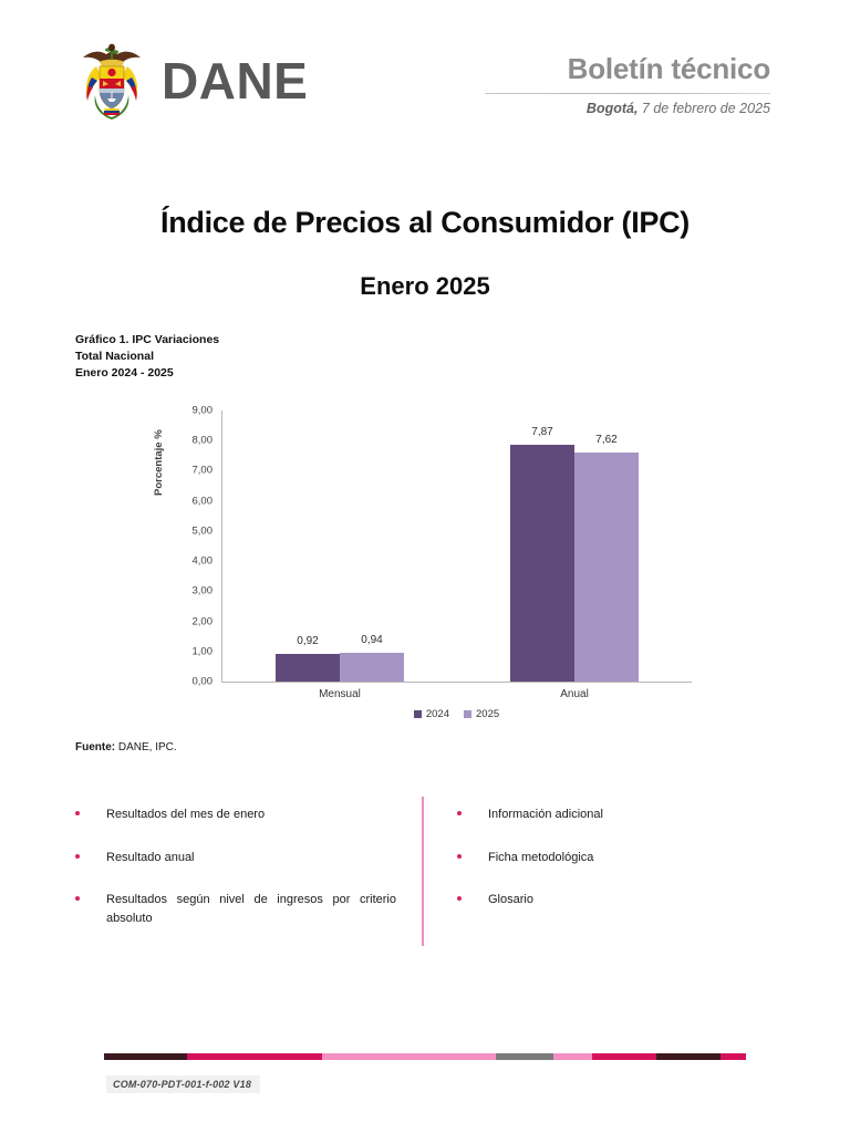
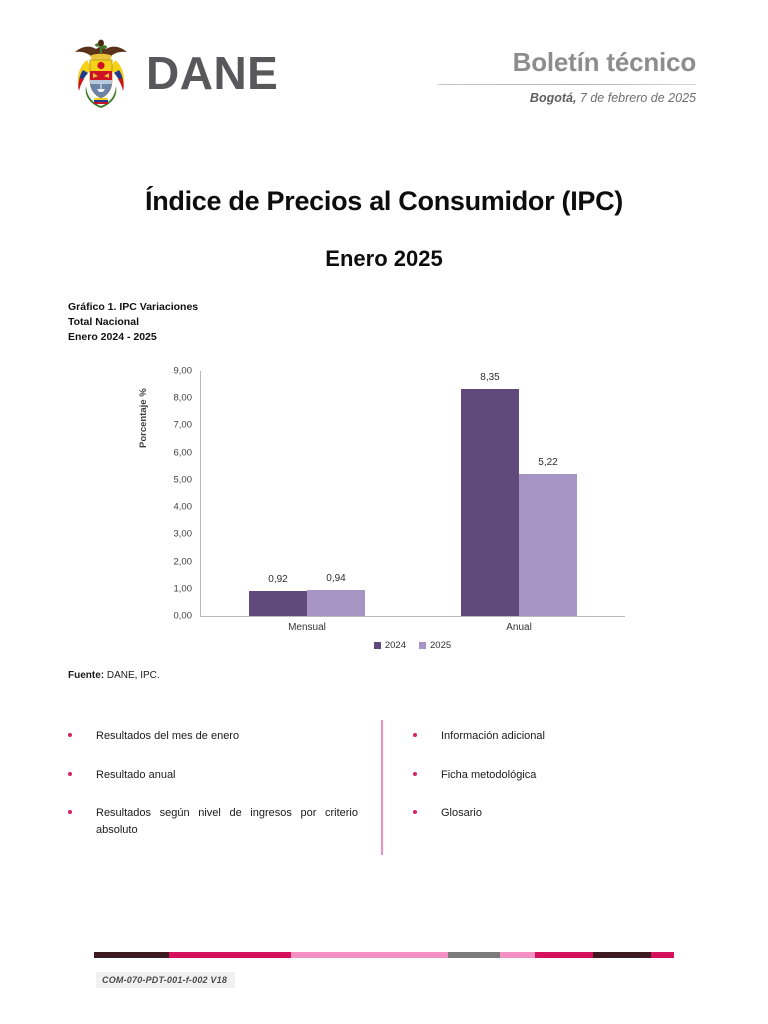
2024/Anual: 7,87 -> 8,35
2025/Anual: 7,62 -> 5,22
